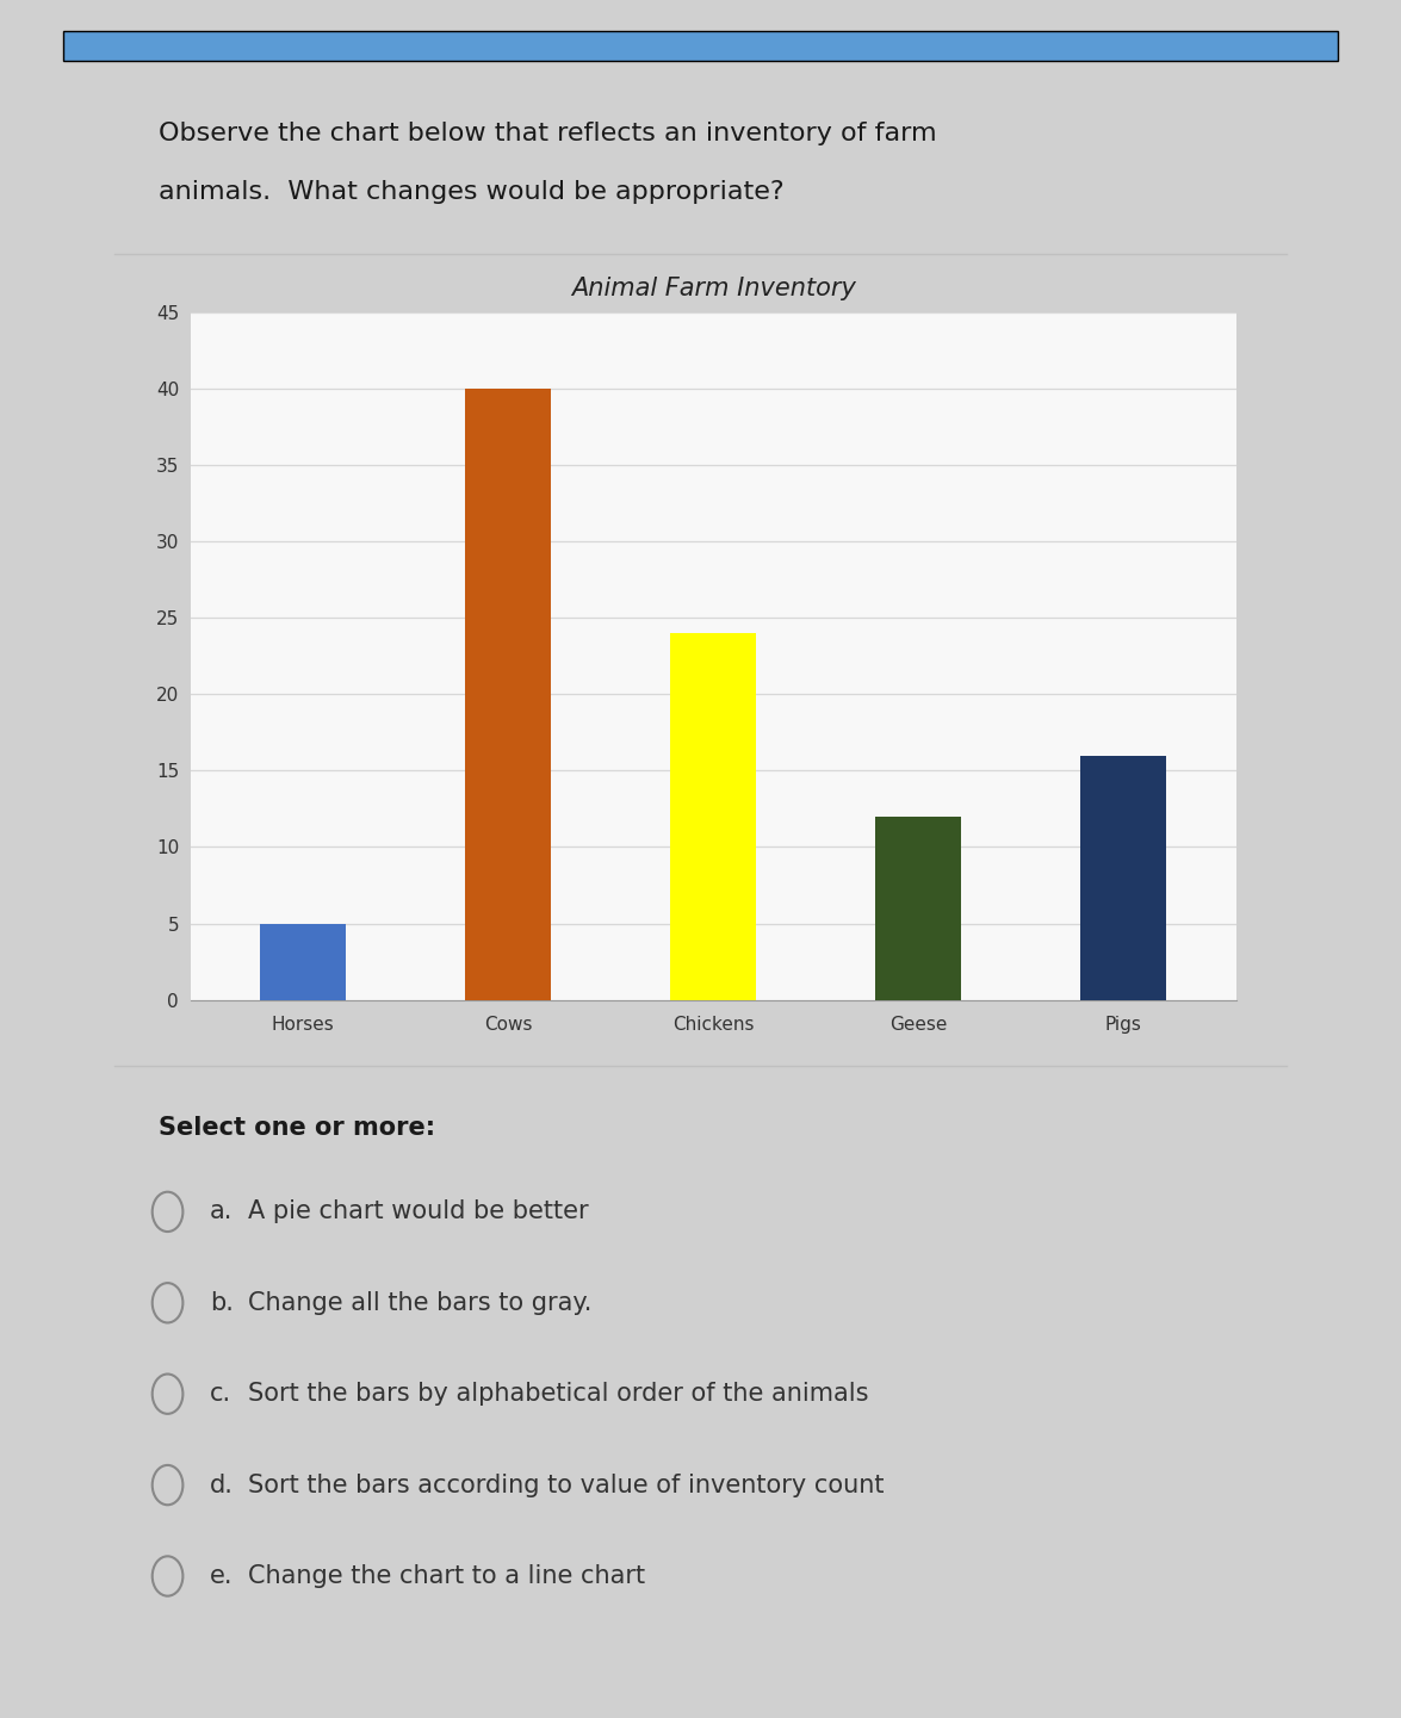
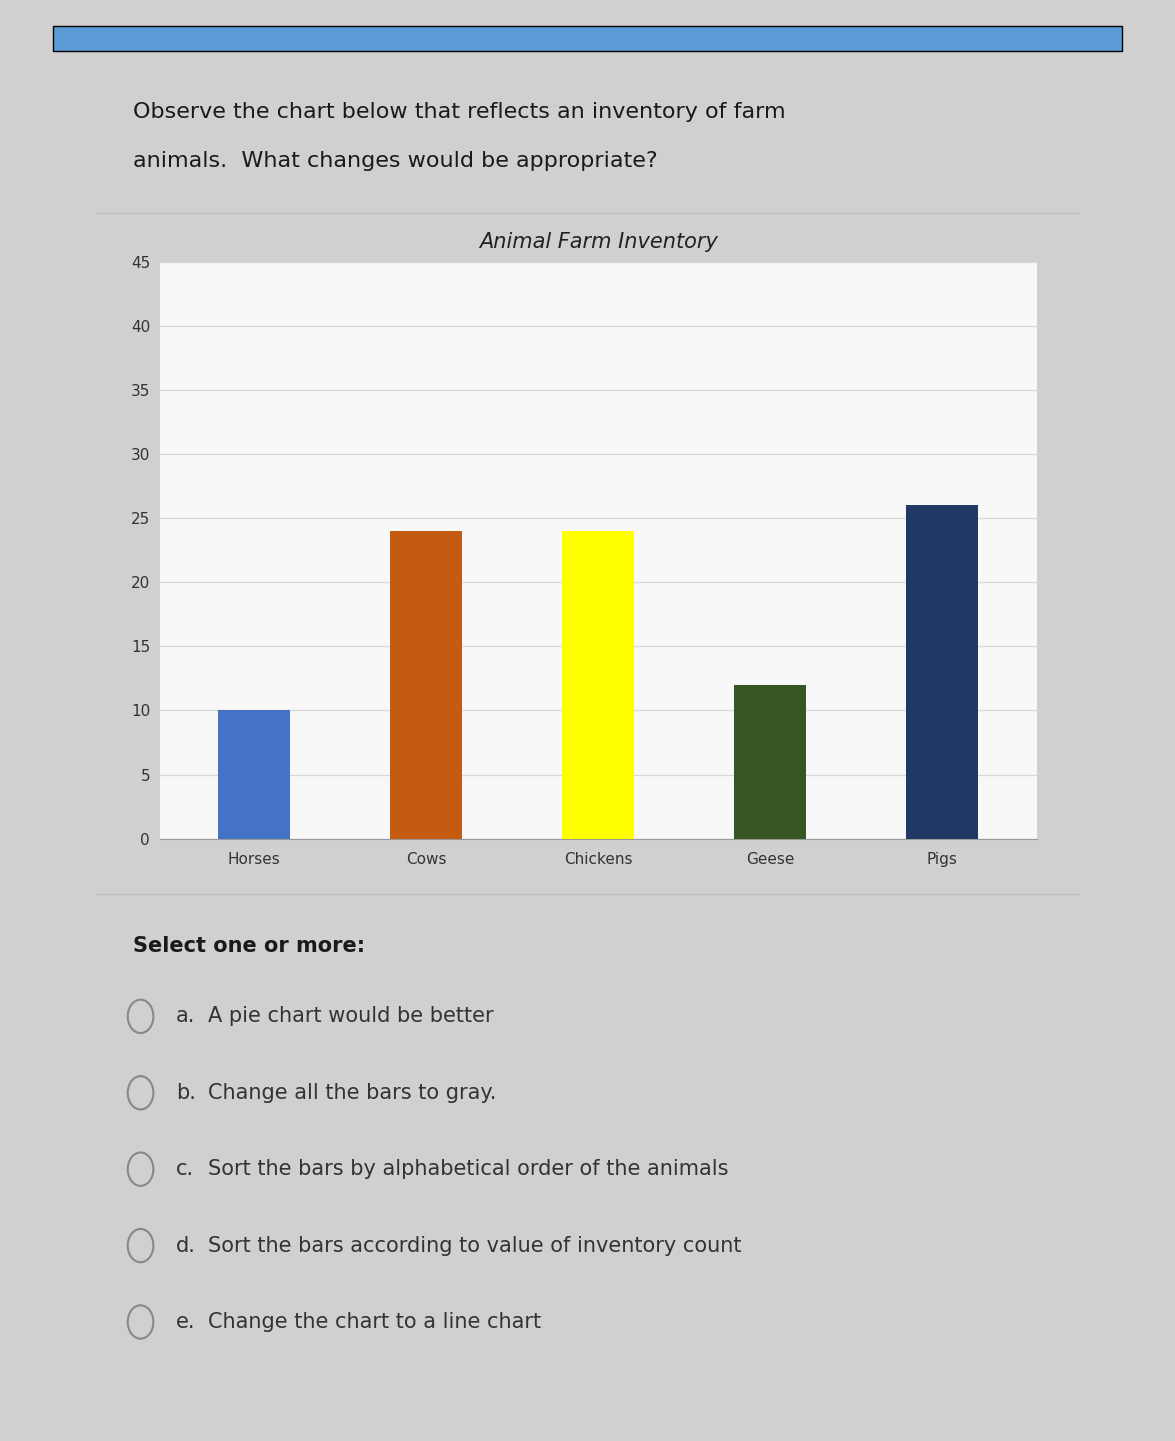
Horses: 5 -> 10
Cows: 40 -> 24
Pigs: 16 -> 26
